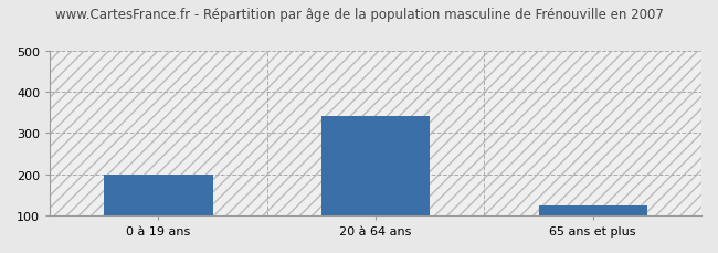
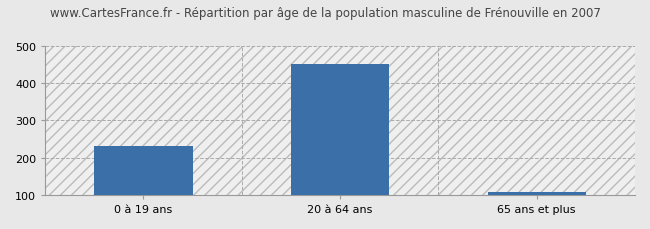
0 à 19 ans: 200 -> 232
20 à 64 ans: 340 -> 452
65 ans et plus: 125 -> 107
